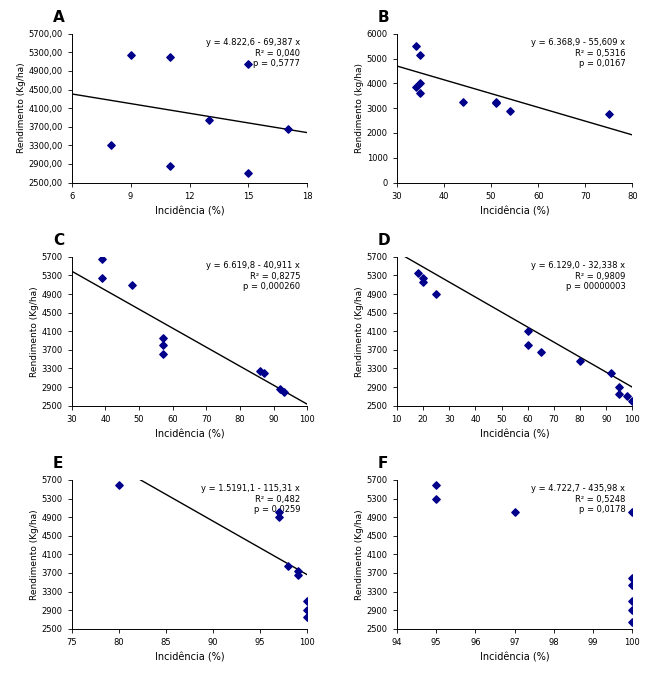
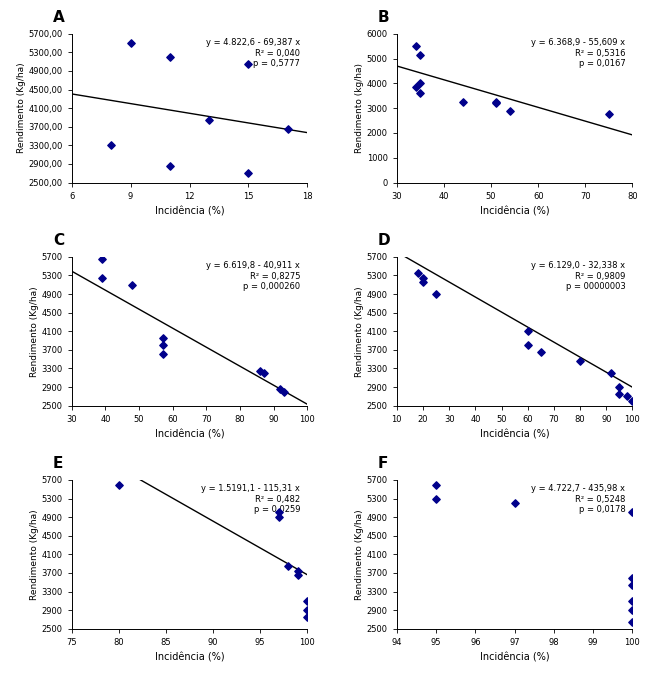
9: 5250 -> 5500
97: 5000 -> 5200
